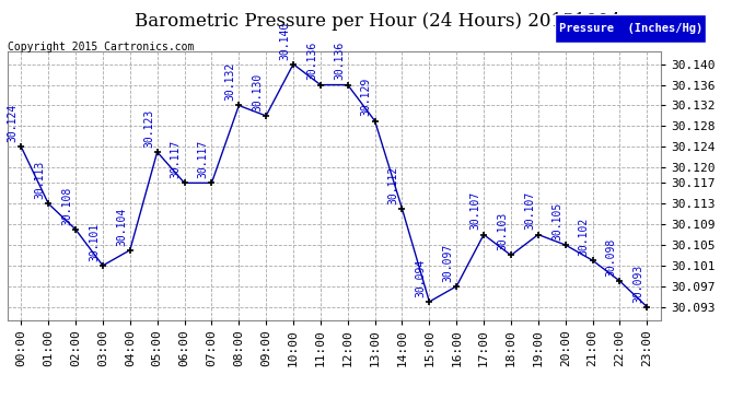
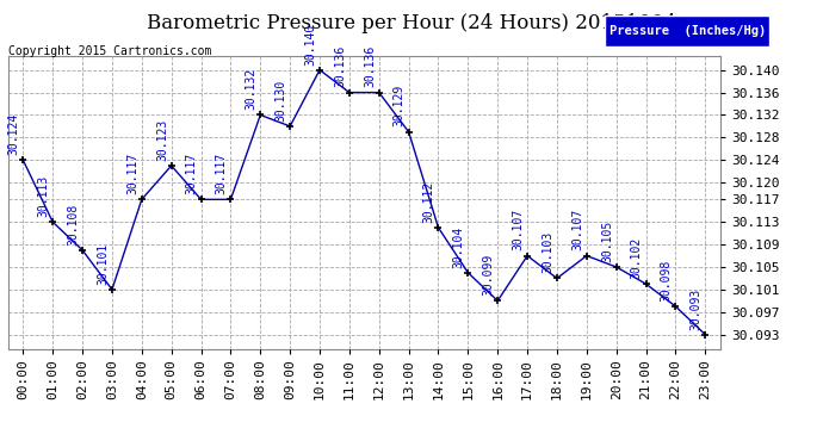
04:00: 30.104 -> 30.117
15:00: 30.094 -> 30.104
16:00: 30.097 -> 30.099
